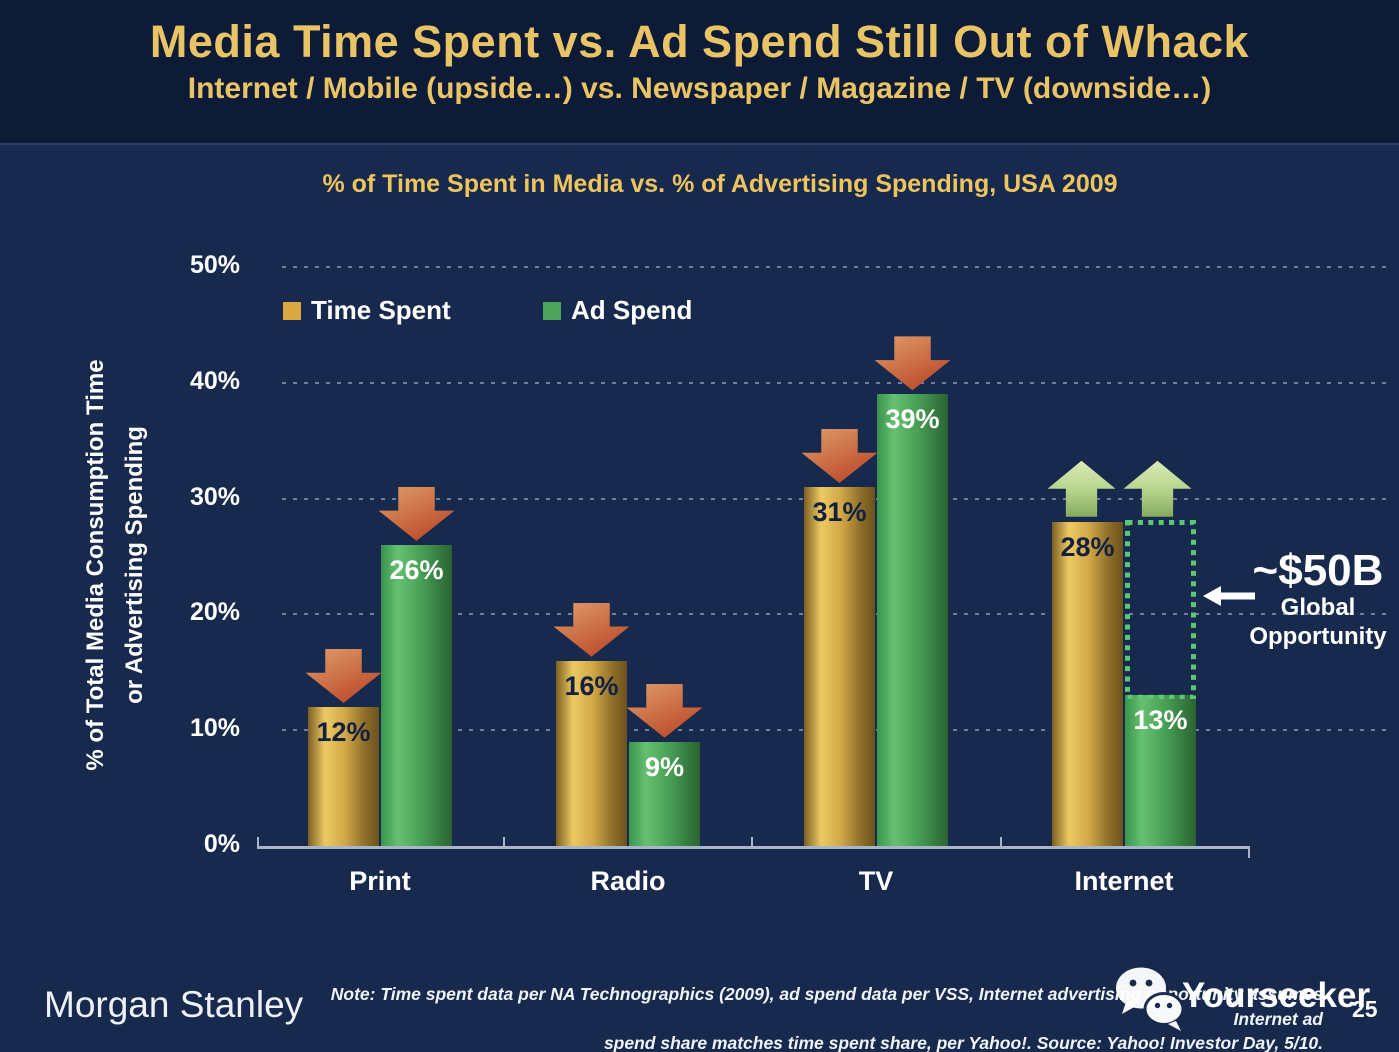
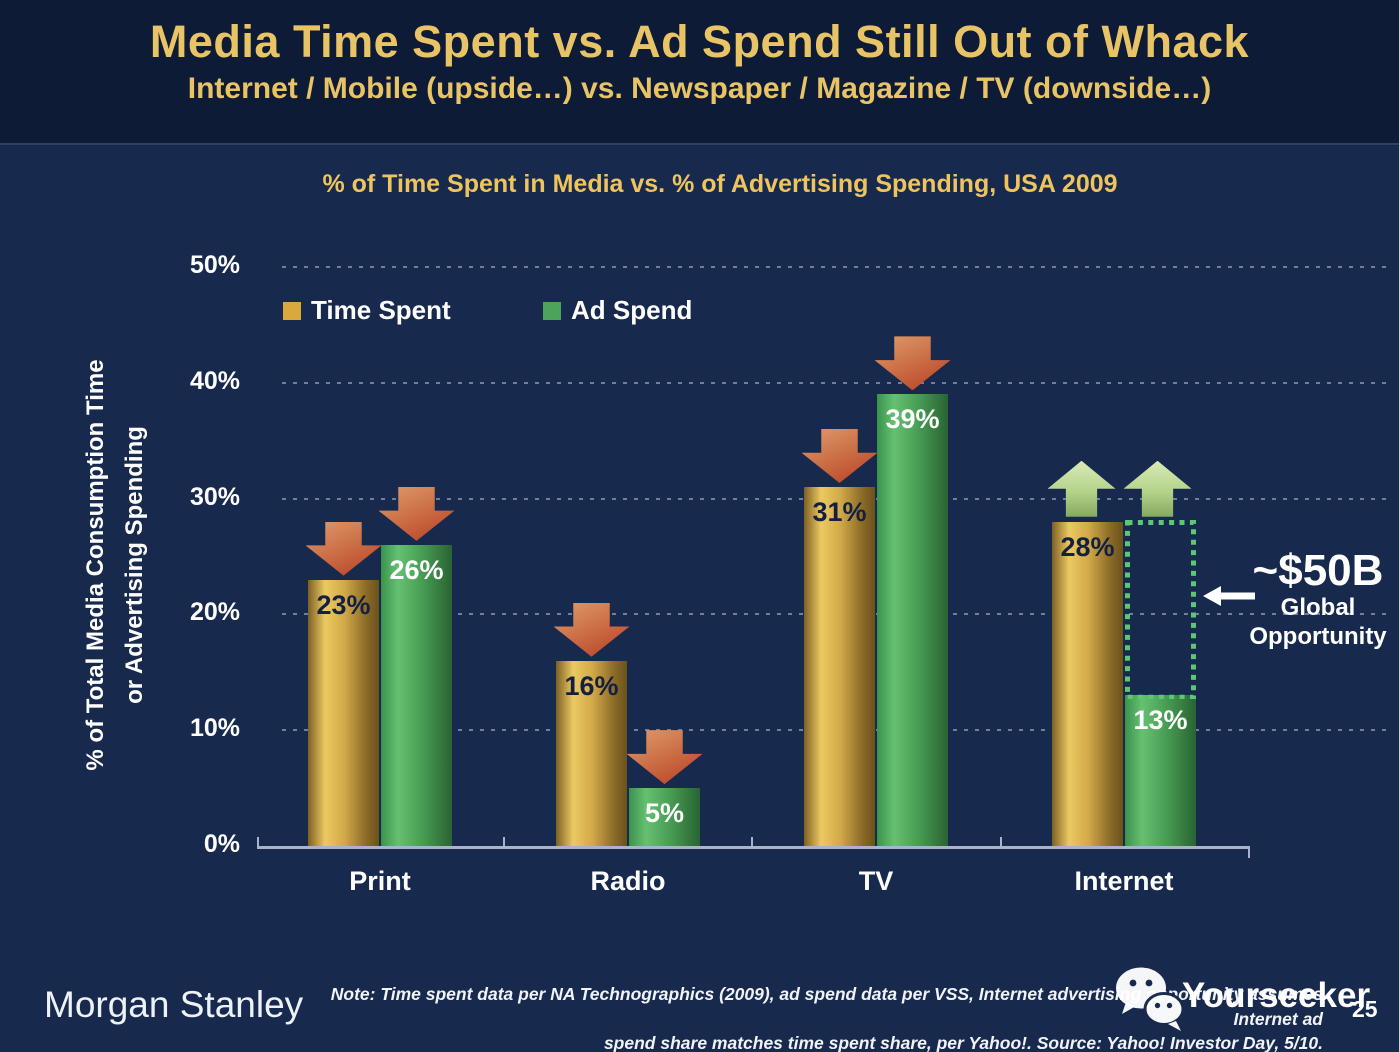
Time Spent/Print: 12% -> 23%
Ad Spend/Radio: 9% -> 5%
